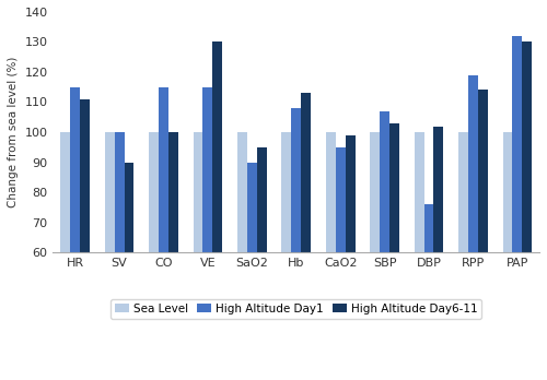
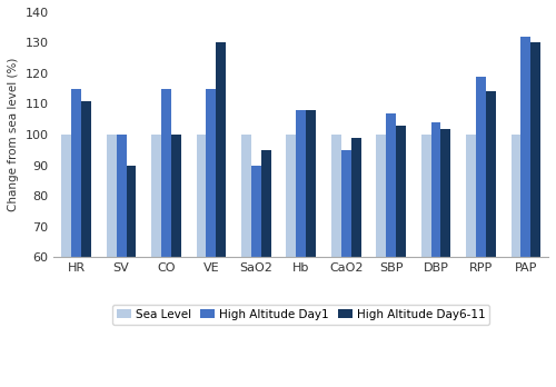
High Altitude Day6-11/Hb: 113 -> 108
High Altitude Day1/DBP: 76 -> 104
